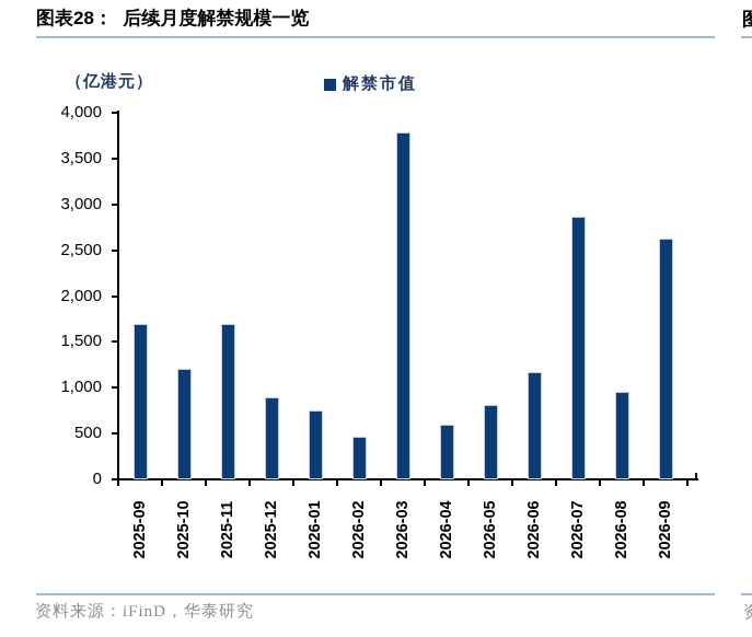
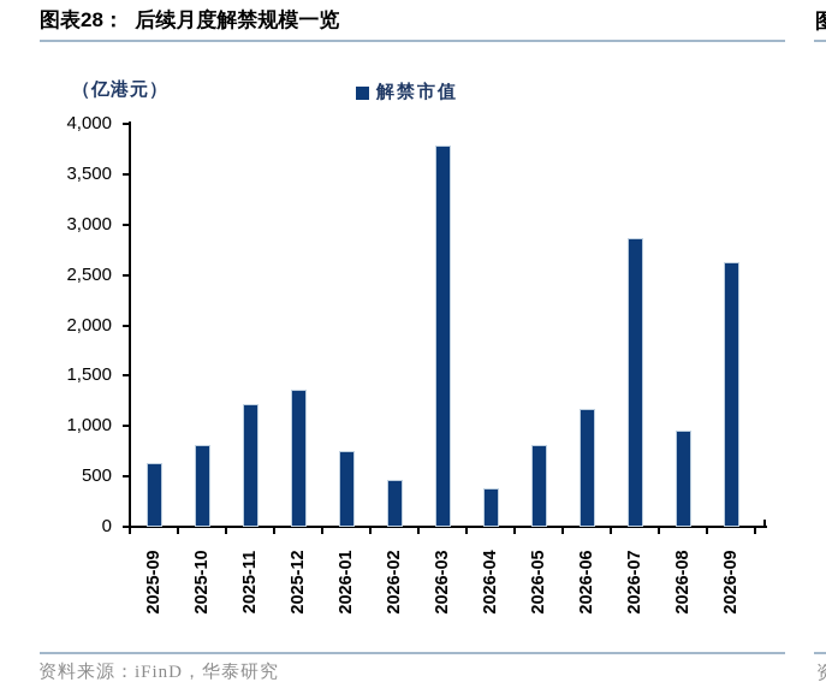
2025-09: 1700 -> 600
2025-10: 1200 -> 800
2025-11: 1700 -> 1200
2025-12: 900 -> 1400
2026-04: 600 -> 400
